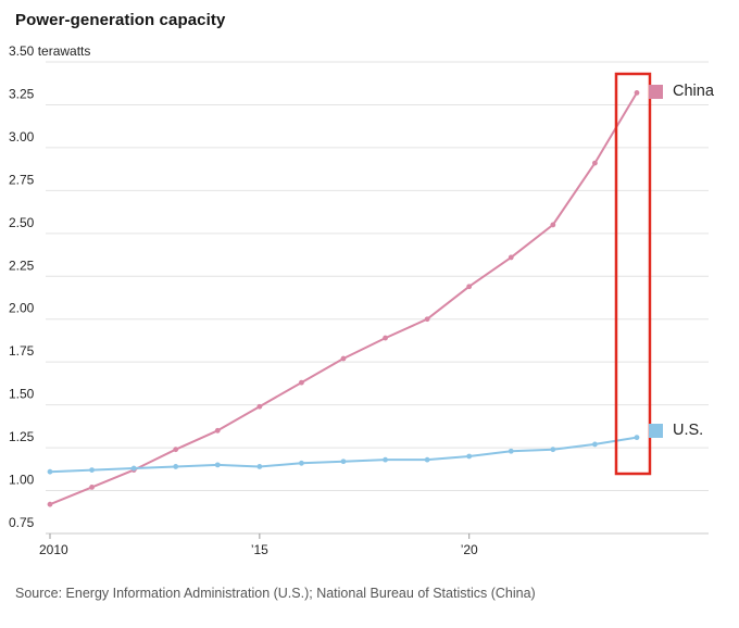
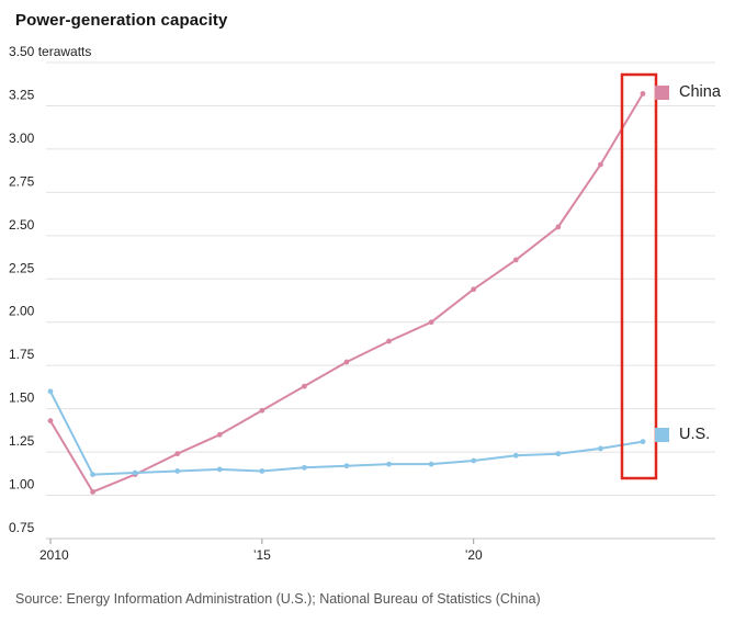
China/2010: 0.92 -> 1.43
U.S./2010: 1.11 -> 1.60
